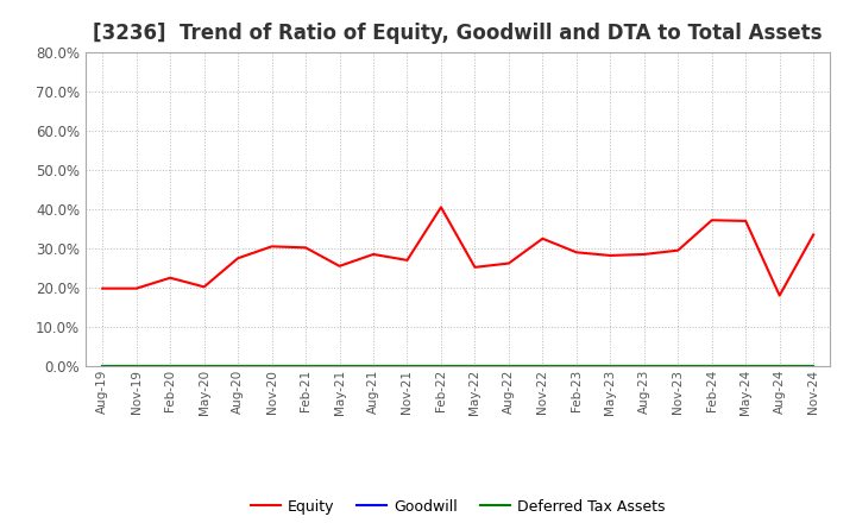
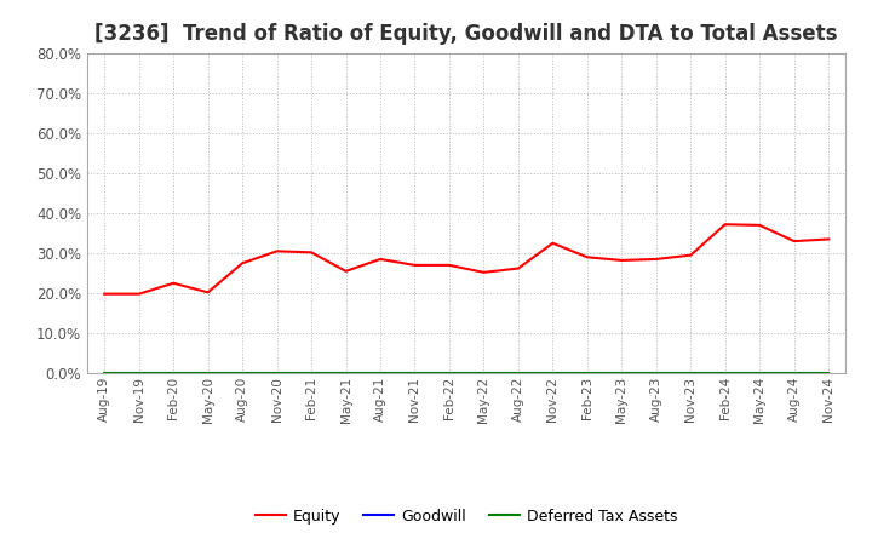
Equity/Feb-22: 40.5% -> 27.0%
Equity/Aug-24: 18.0% -> 33.0%
